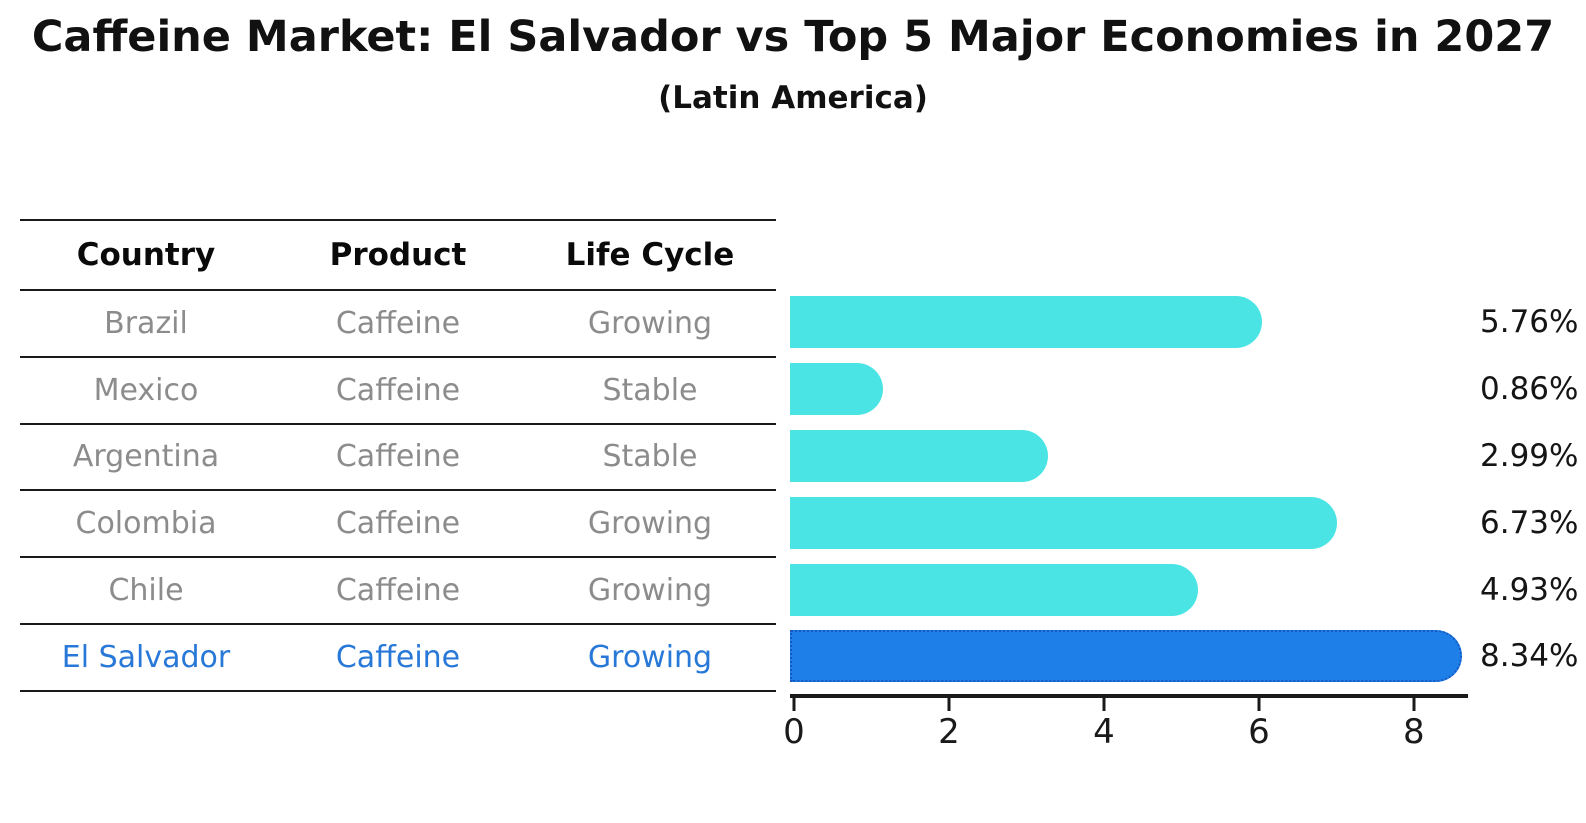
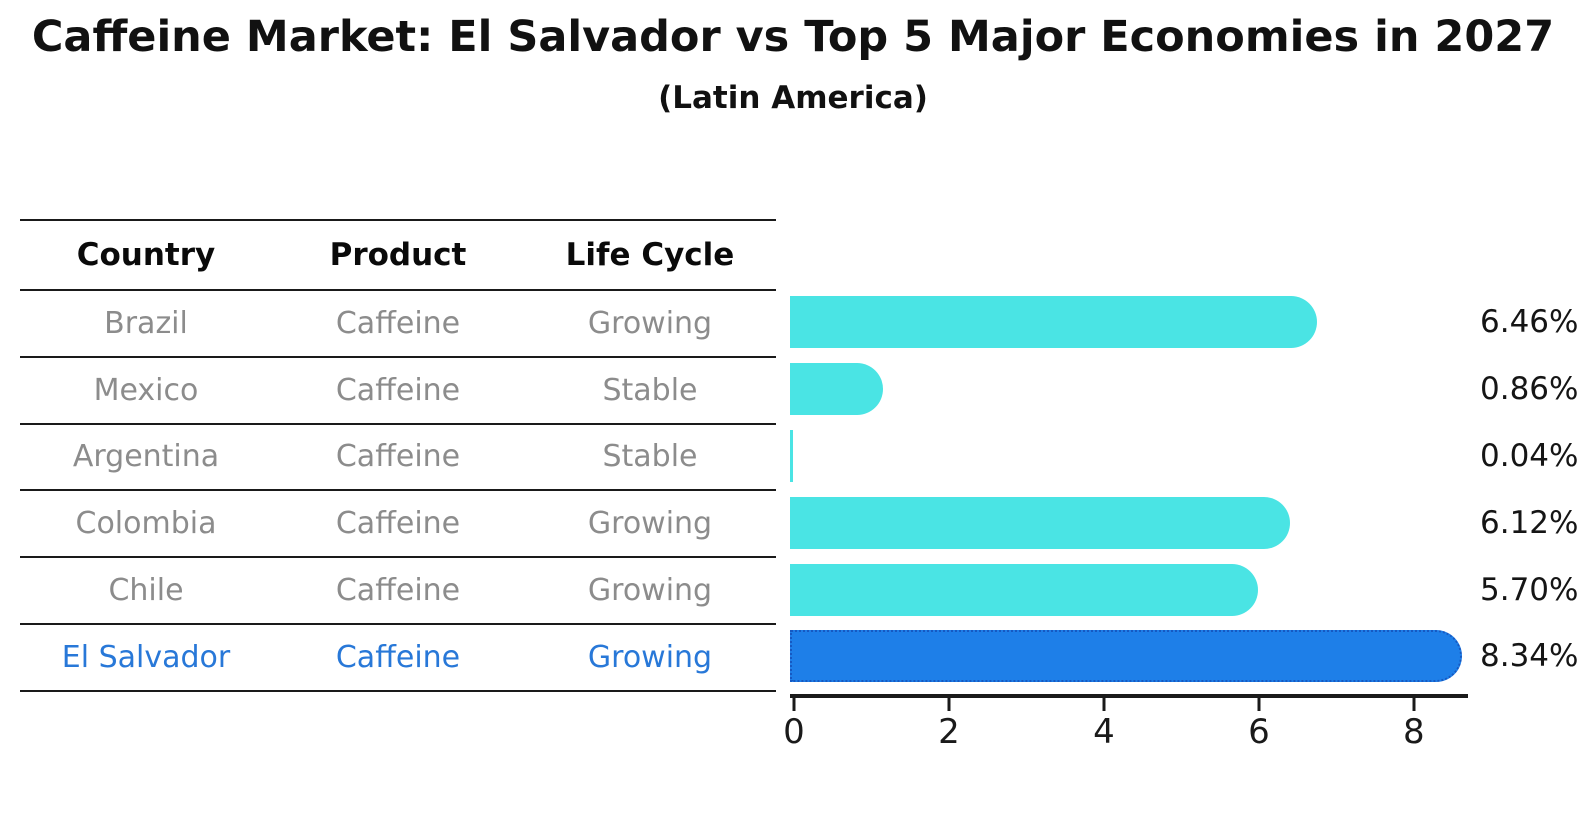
Brazil: 5.76% -> 6.46%
Argentina: 2.99% -> 0.04%
Colombia: 6.73% -> 6.12%
Chile: 4.93% -> 5.70%
